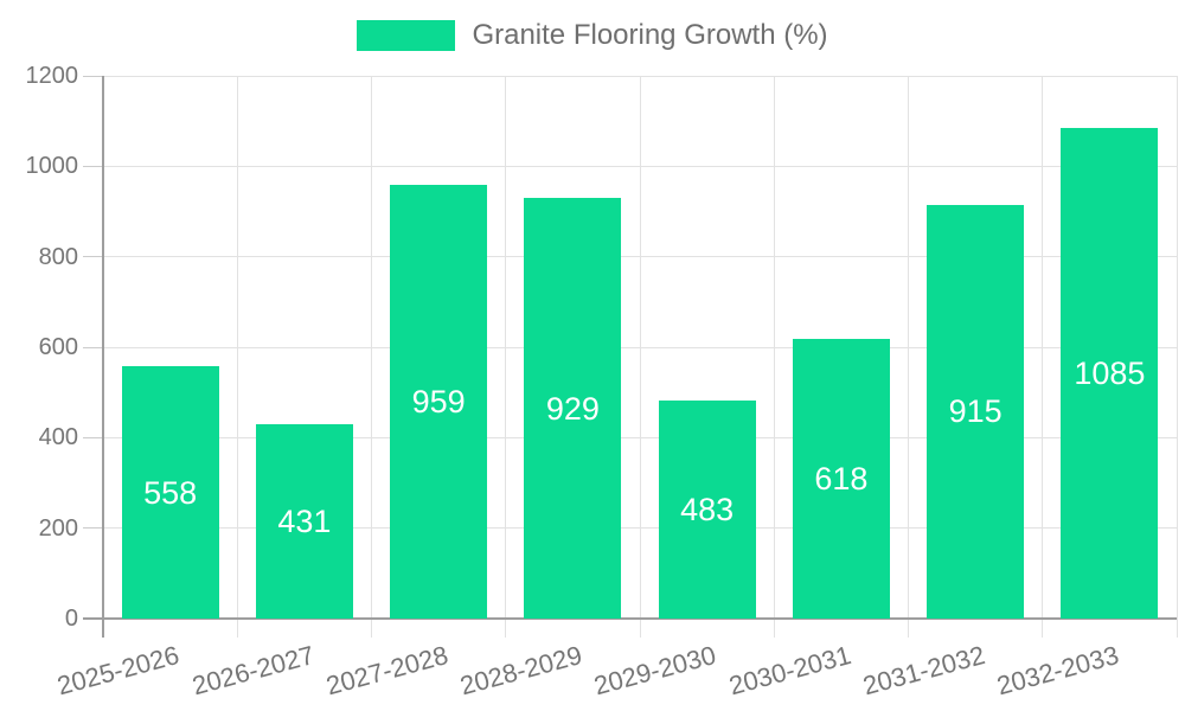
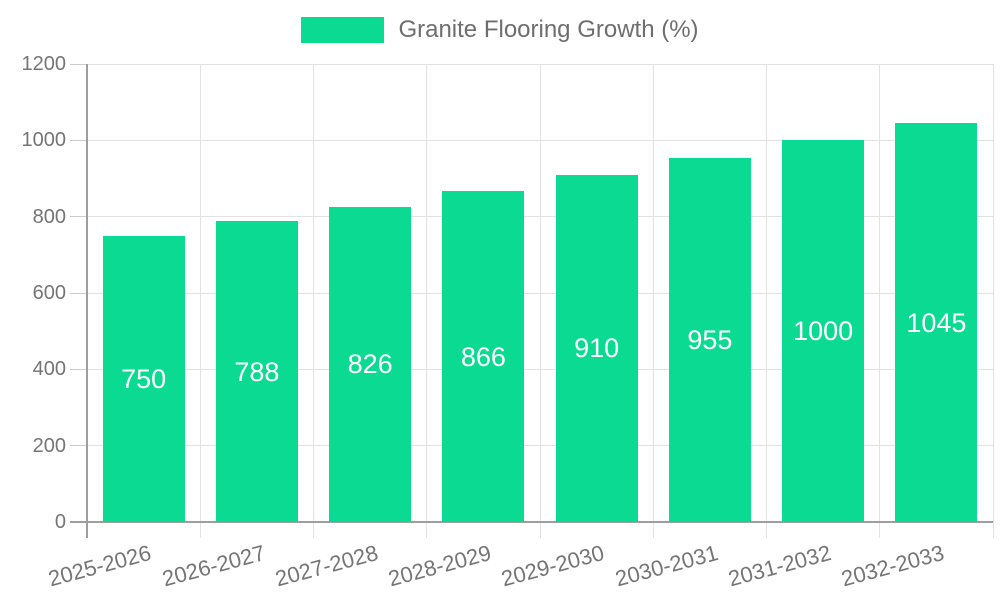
2025-2026: 558 -> 750
2026-2027: 431 -> 788
2027-2028: 959 -> 826
2028-2029: 929 -> 866
2029-2030: 483 -> 910
2030-2031: 618 -> 955
2031-2032: 915 -> 1000
2032-2033: 1085 -> 1045
